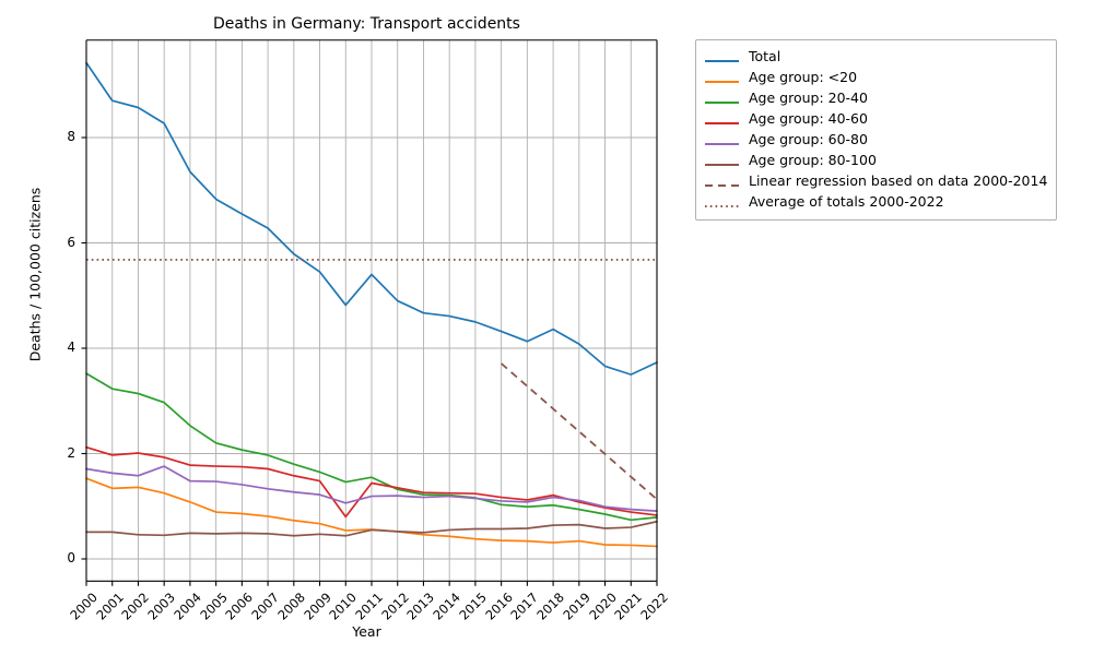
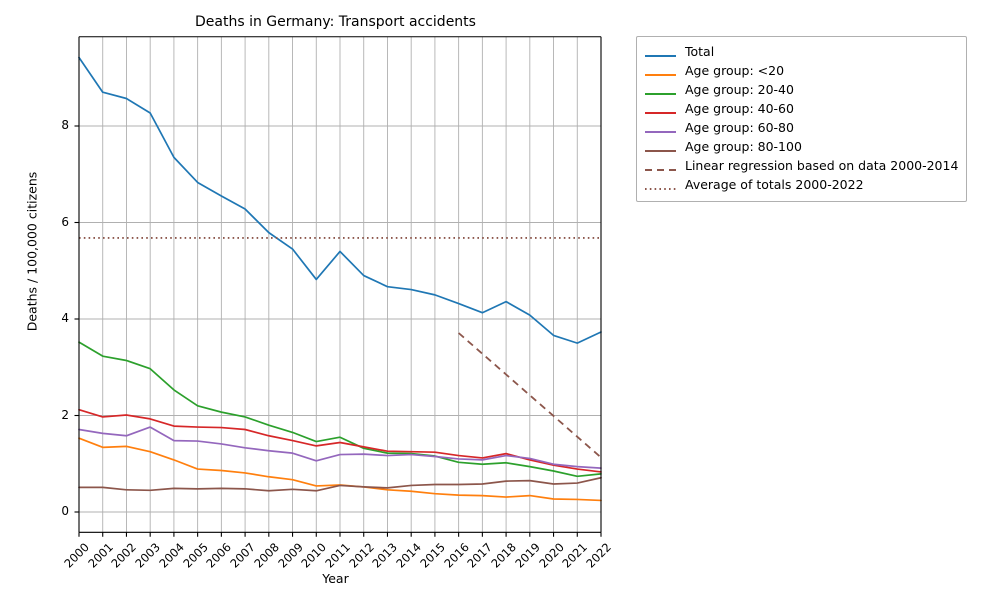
Age group: 40-60/2010: 0.8 -> 1.4
